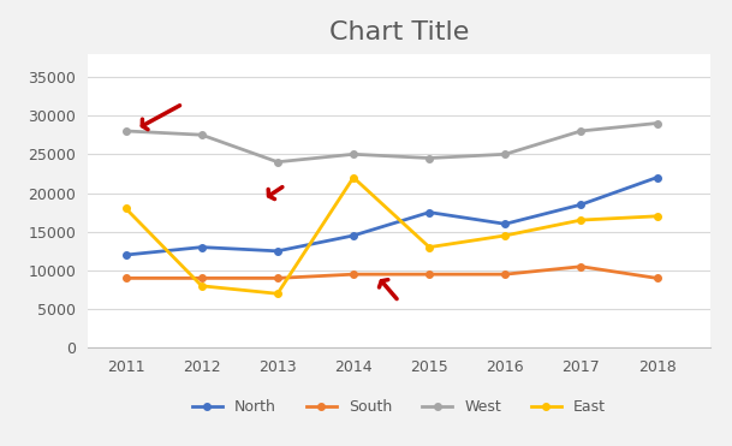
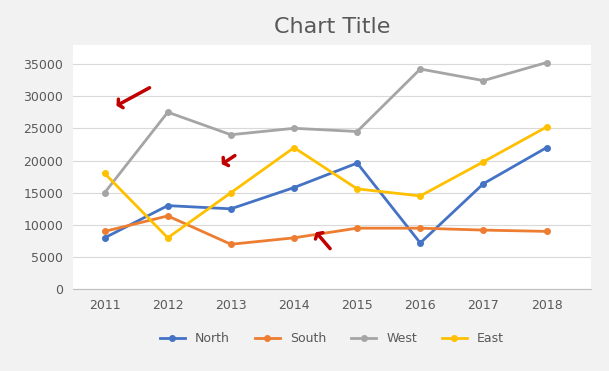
North/2011: 12000 -> 8000
West/2011: 28000 -> 15000
South/2012: 9000 -> 11400
South/2013: 9000 -> 7000
East/2013: 7000 -> 15000
North/2014: 14500 -> 15800
South/2014: 9500 -> 8000
North/2015: 17500 -> 19600
East/2015: 13000 -> 15600
North/2016: 16000 -> 7200
West/2016: 25000 -> 34200
North/2017: 18500 -> 16400
South/2017: 10500 -> 9200
West/2017: 28000 -> 32400
East/2017: 16500 -> 19800
West/2018: 29000 -> 35200
East/2018: 17000 -> 25200
